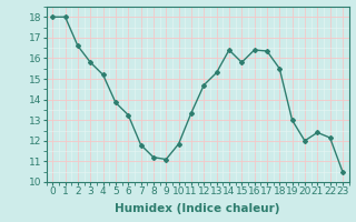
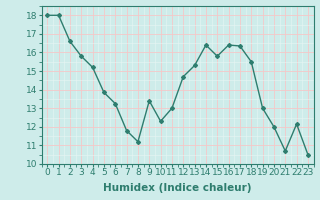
9: 11.1 -> 13.4
10: 11.8 -> 12.3
11: 13.3 -> 13.0
21: 12.4 -> 10.7
